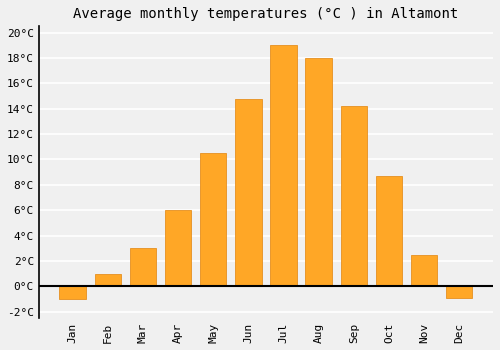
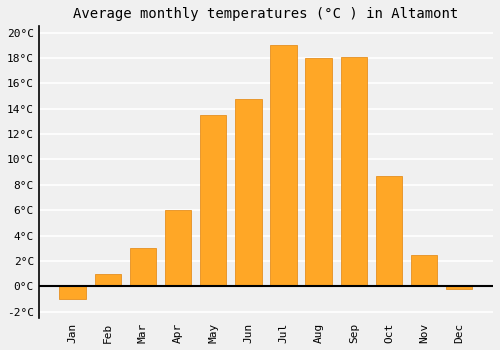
May: 10.5°C -> 13.5°C
Sep: 14.2°C -> 18.1°C
Dec: -0.9°C -> -0.2°C
